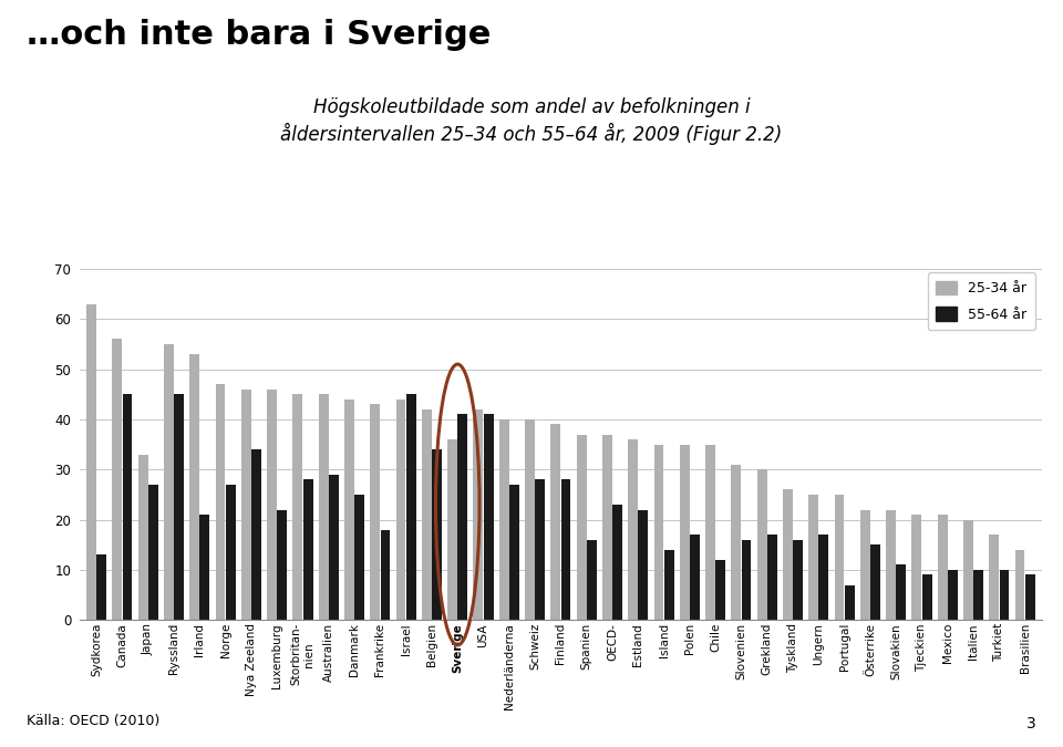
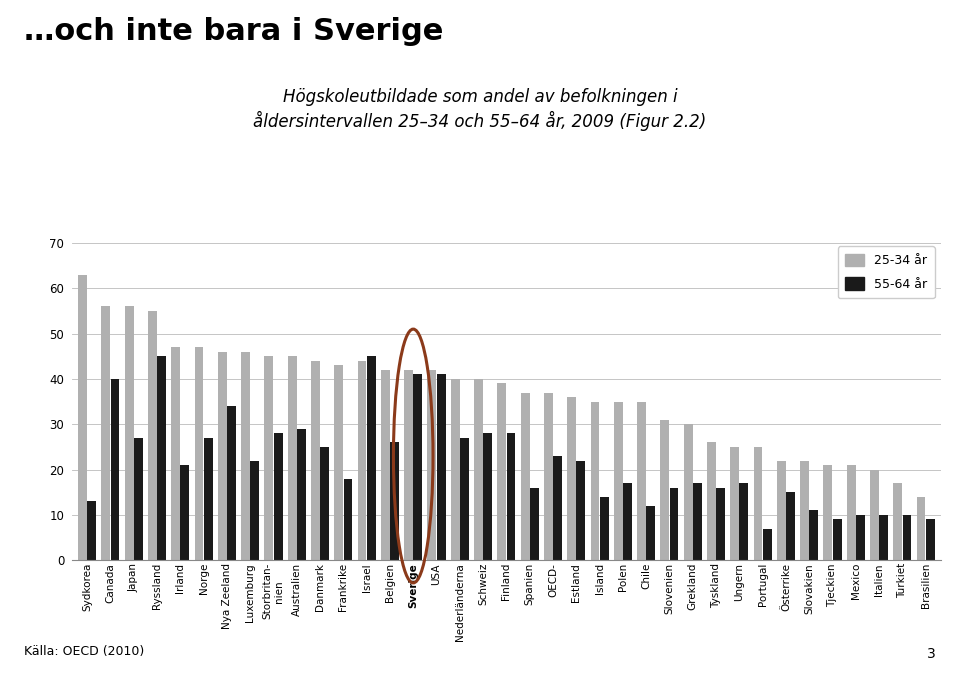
55-64 år/Canada: 45 -> 40
25-34 år/Japan: 33 -> 56
25-34 år/Irland: 53 -> 47
55-64 år/Belgien: 34 -> 26
25-34 år/Sverige: 36 -> 42
